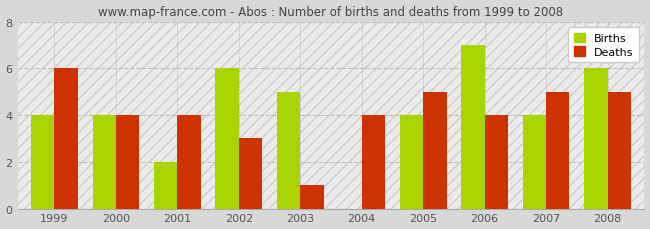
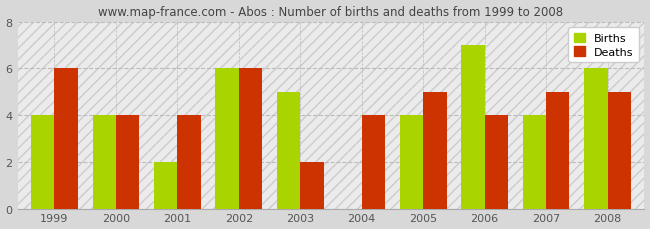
Deaths/2002: 3 -> 6
Deaths/2003: 1 -> 2
